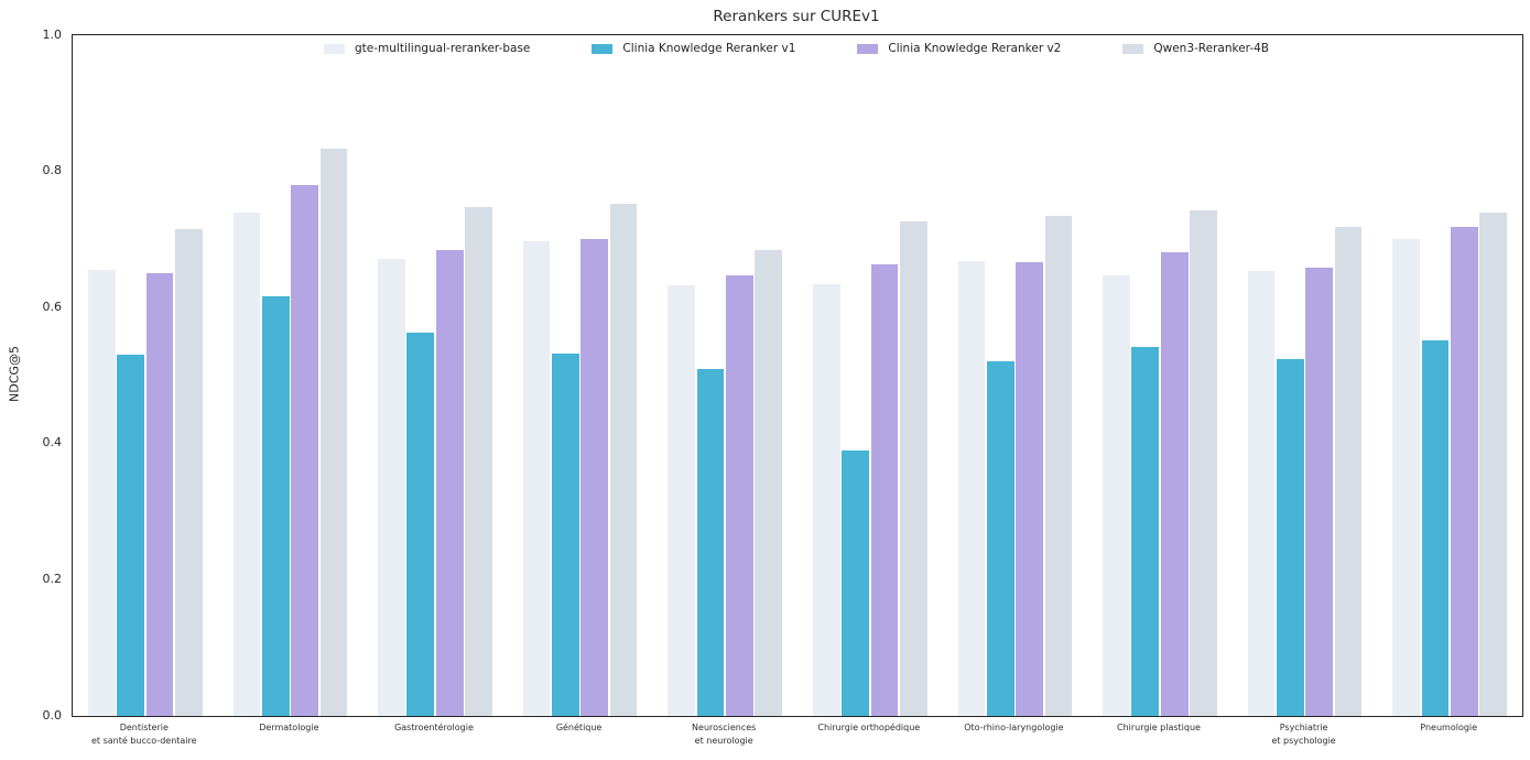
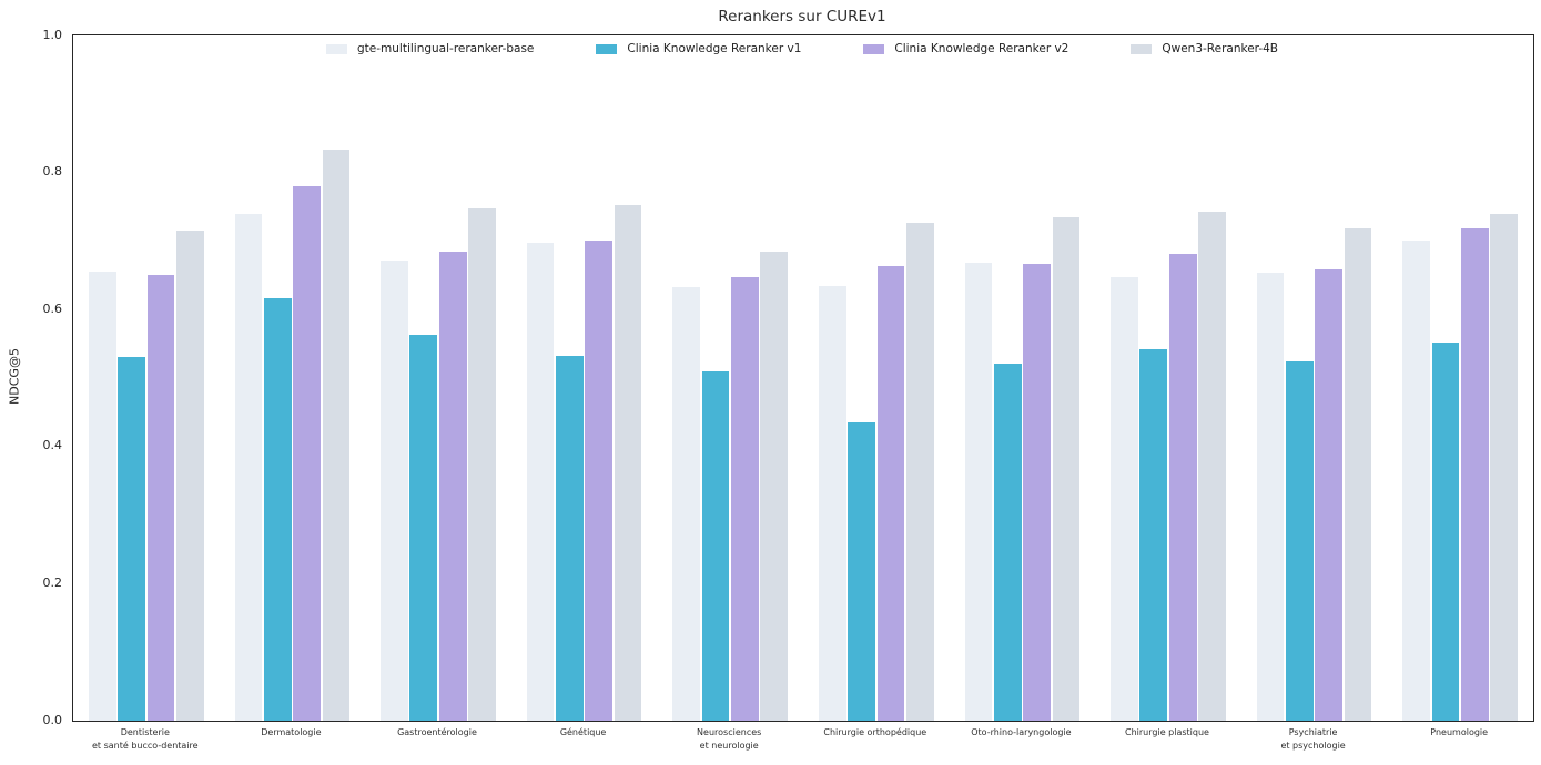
Clinia Knowledge Reranker v1/Chirurgie orthopédique: 0.39 -> 0.44
